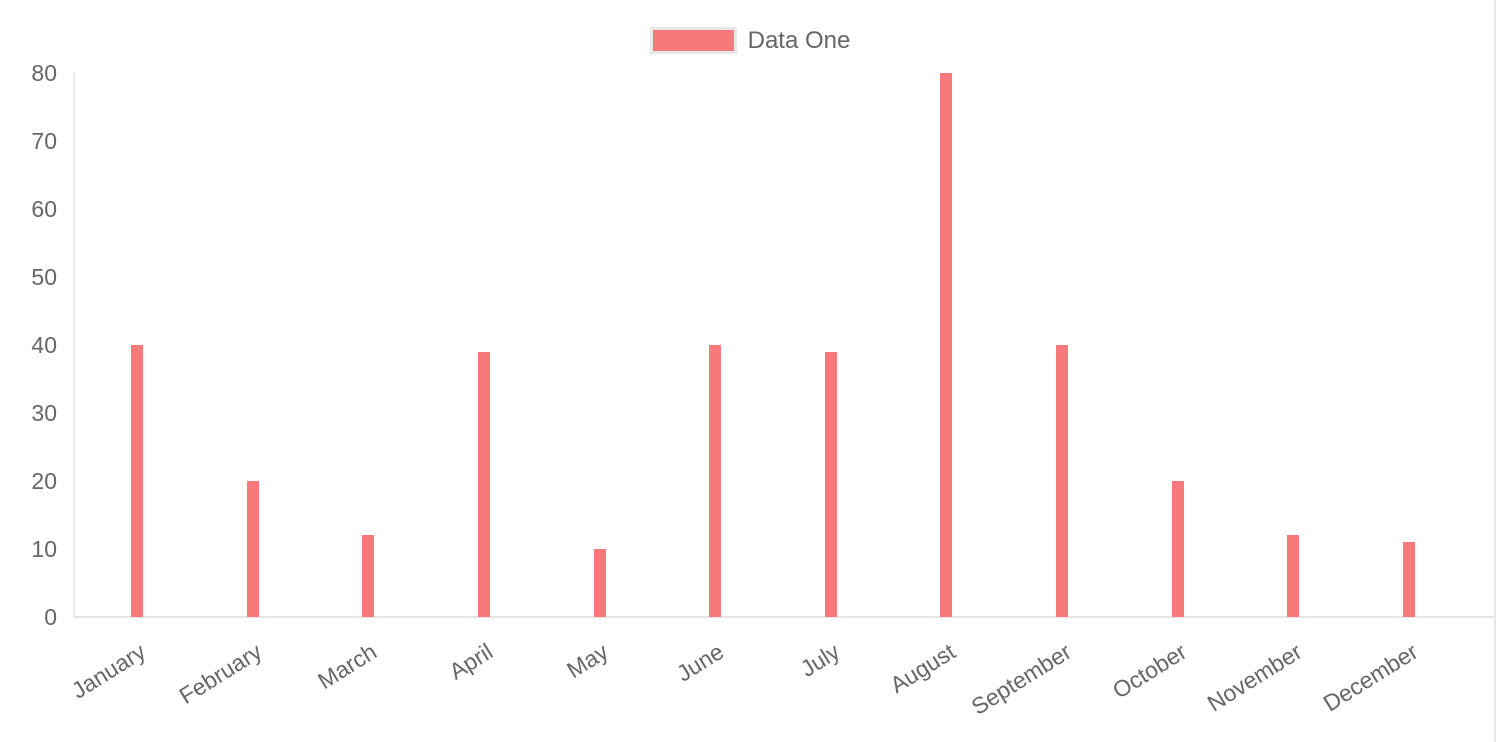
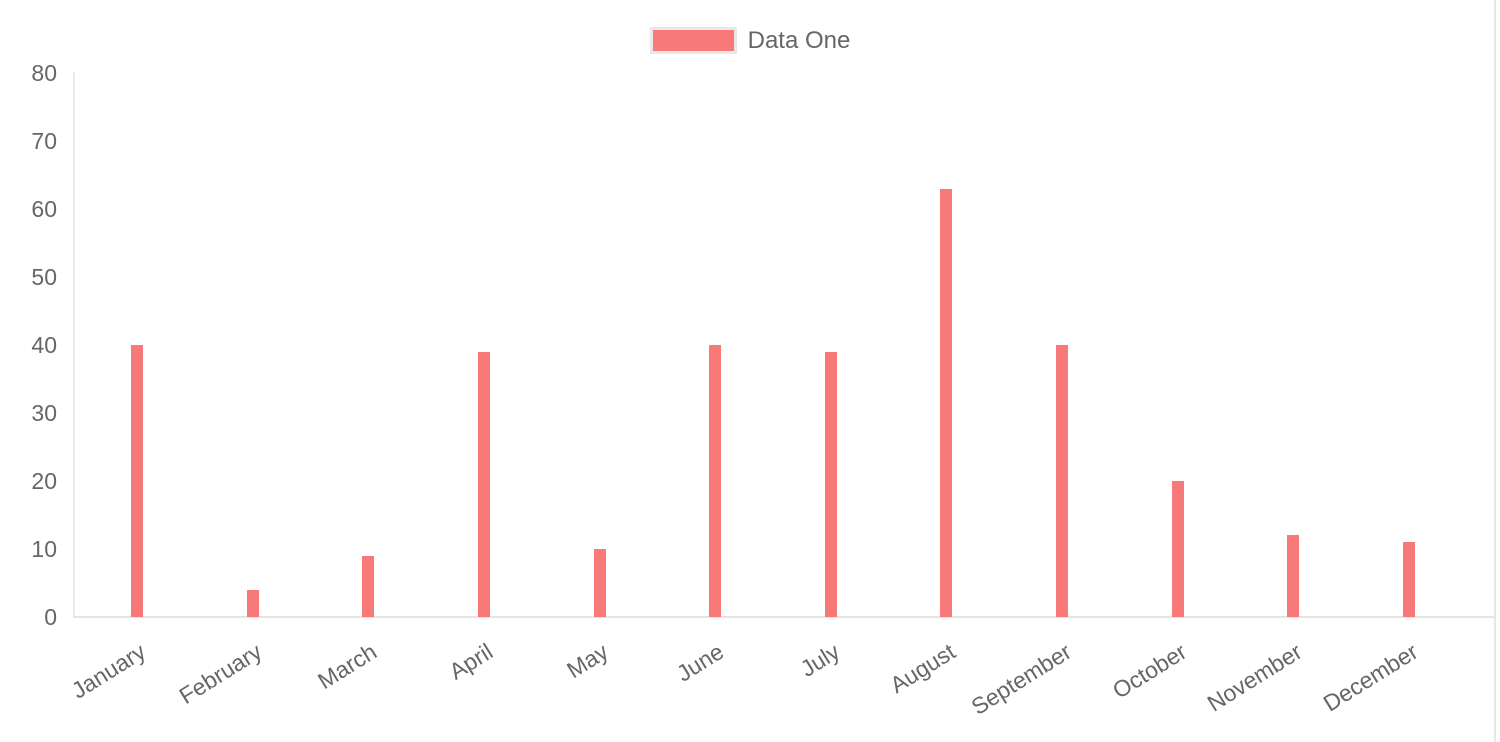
February: 20 -> 4
March: 12 -> 9
August: 80 -> 63
